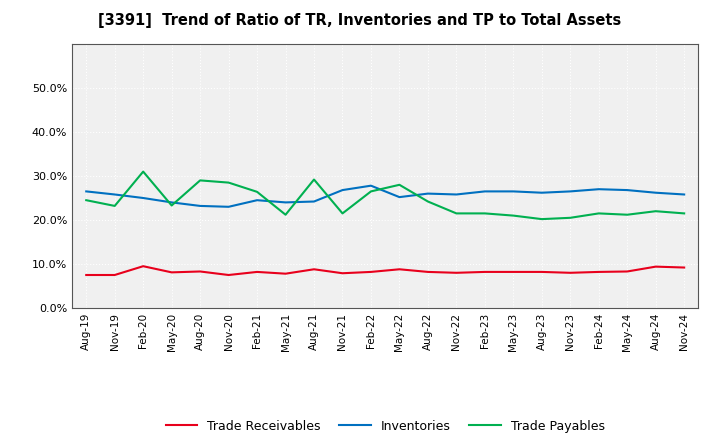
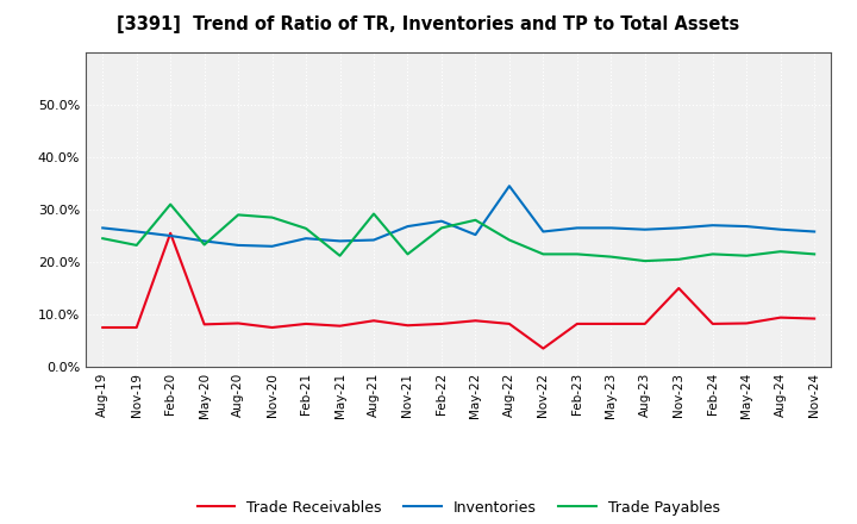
Trade Receivables/Feb-20: 9.5% -> 25.5%
Inventories/Aug-22: 26.0% -> 34.5%
Trade Receivables/Nov-22: 8.0% -> 3.5%
Trade Receivables/Nov-23: 8.0% -> 15.0%
